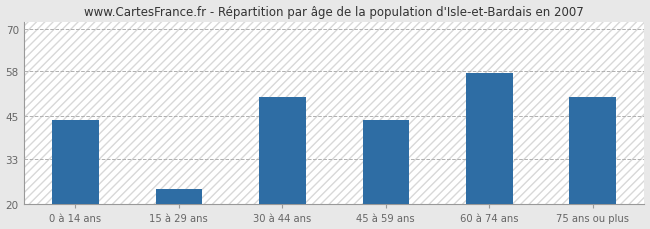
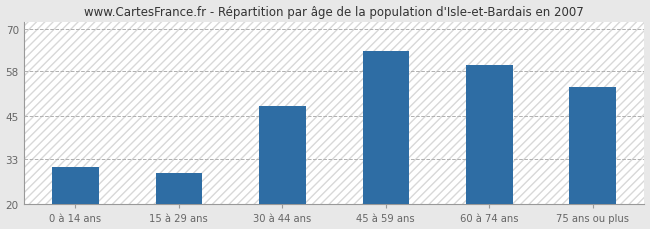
0 à 14 ans: 44.0 -> 30.5
15 à 29 ans: 24.5 -> 29.0
30 à 44 ans: 50.5 -> 48.0
45 à 59 ans: 44.0 -> 63.5
60 à 74 ans: 57.5 -> 59.5
75 ans ou plus: 50.5 -> 53.5
